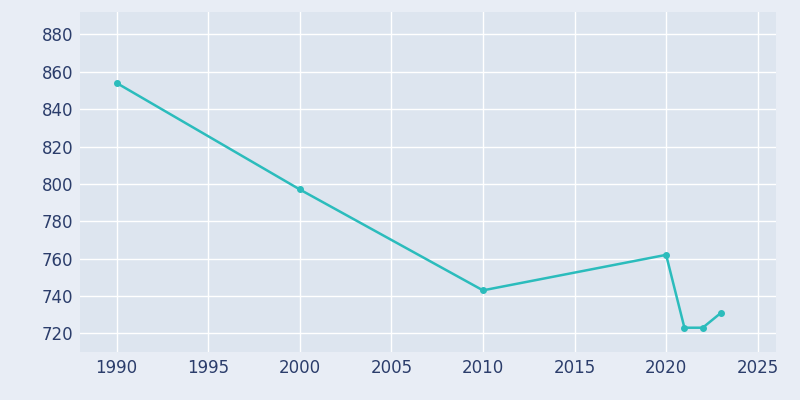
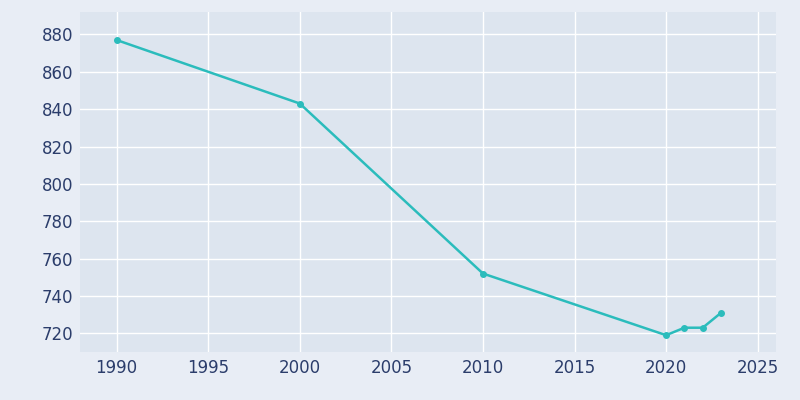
1990: 854 -> 877
2000: 797 -> 843
2010: 743 -> 752
2020: 762 -> 719
